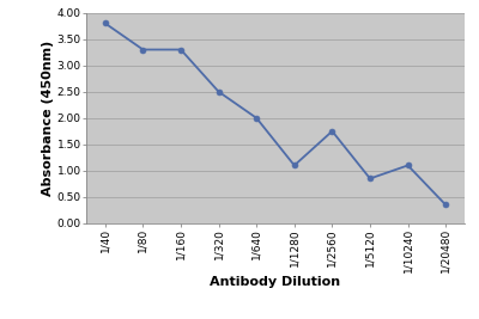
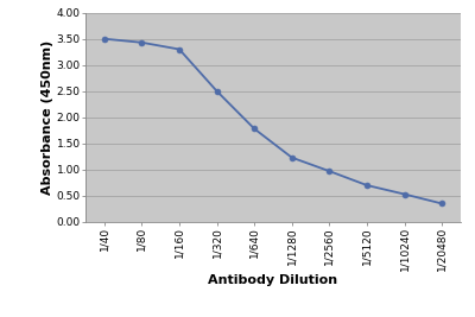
1/40: 3.80 -> 3.50
1/80: 3.30 -> 3.43
1/640: 2.00 -> 1.78
1/1280: 1.10 -> 1.23
1/2560: 1.75 -> 0.97
1/5120: 0.85 -> 0.70
1/10240: 1.10 -> 0.53
